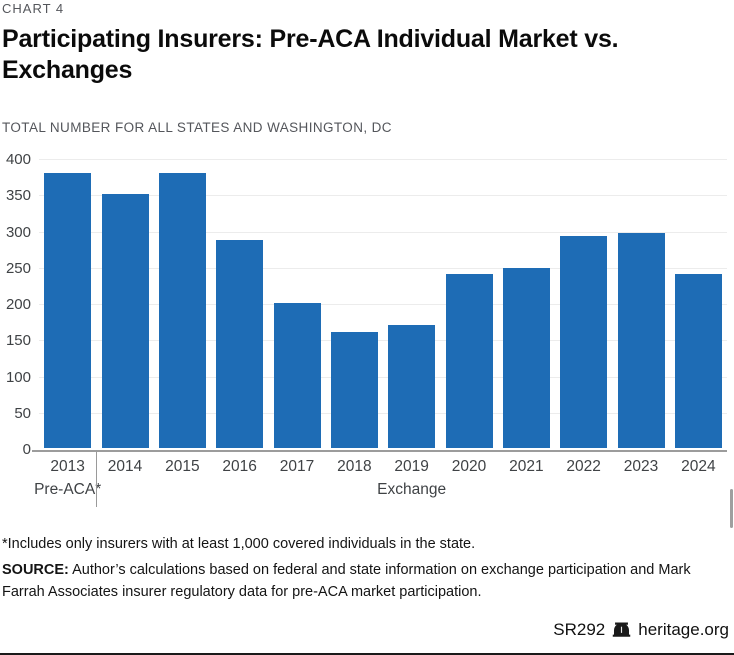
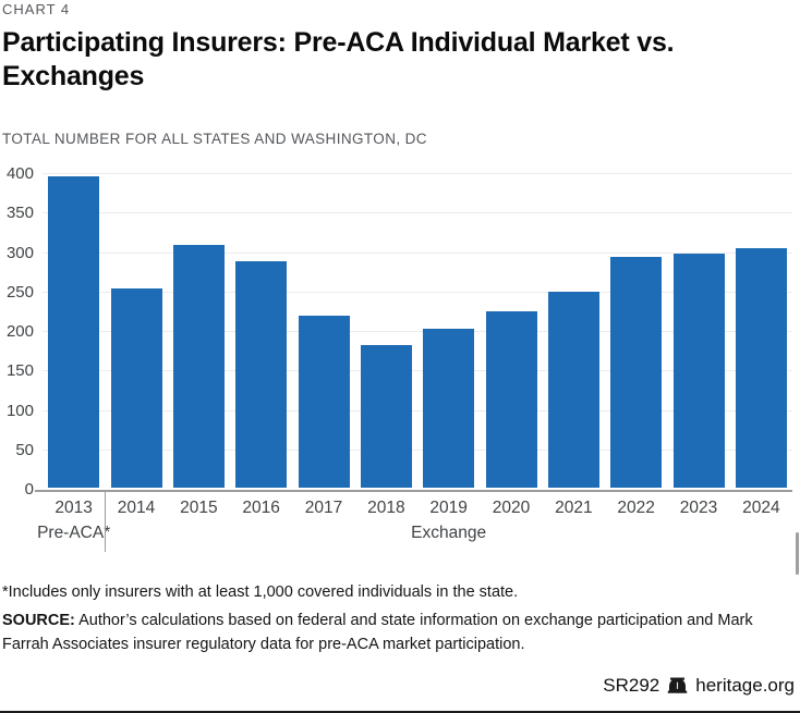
2013: 380 -> 400
2014: 350 -> 250
2015: 380 -> 310
2017: 200 -> 220
2018: 160 -> 180
2019: 170 -> 200
2020: 240 -> 220
2024: 240 -> 300
